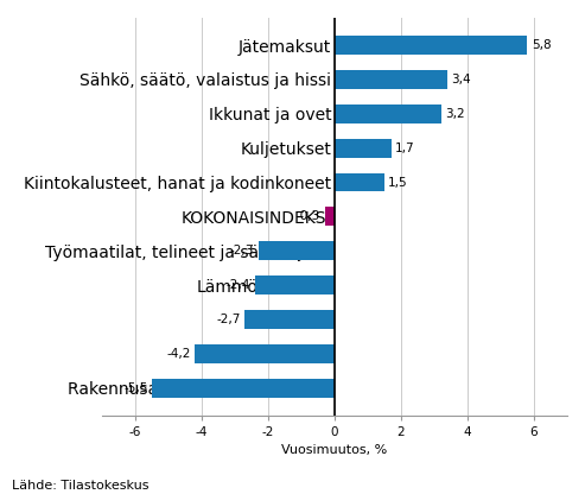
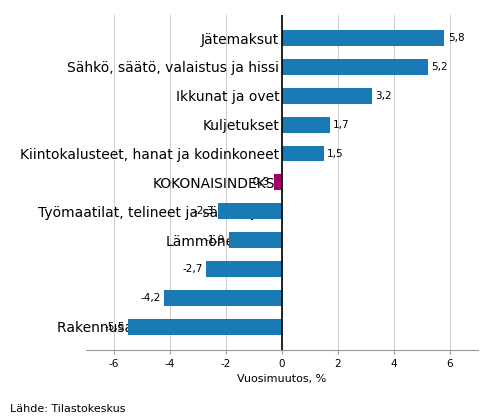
Sähkö, säätö, valaistus ja hissi: 3,4 -> 5,2
Lämmöneristeet: -2.4 -> -1.9
